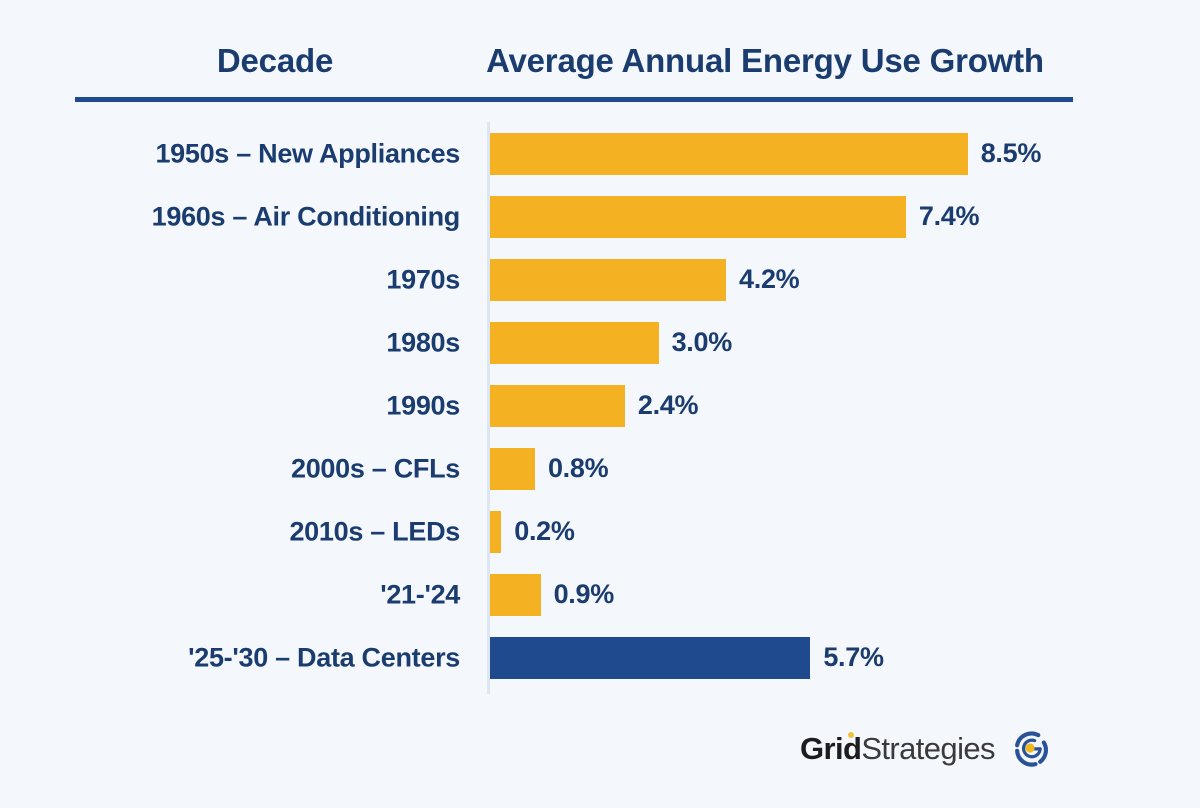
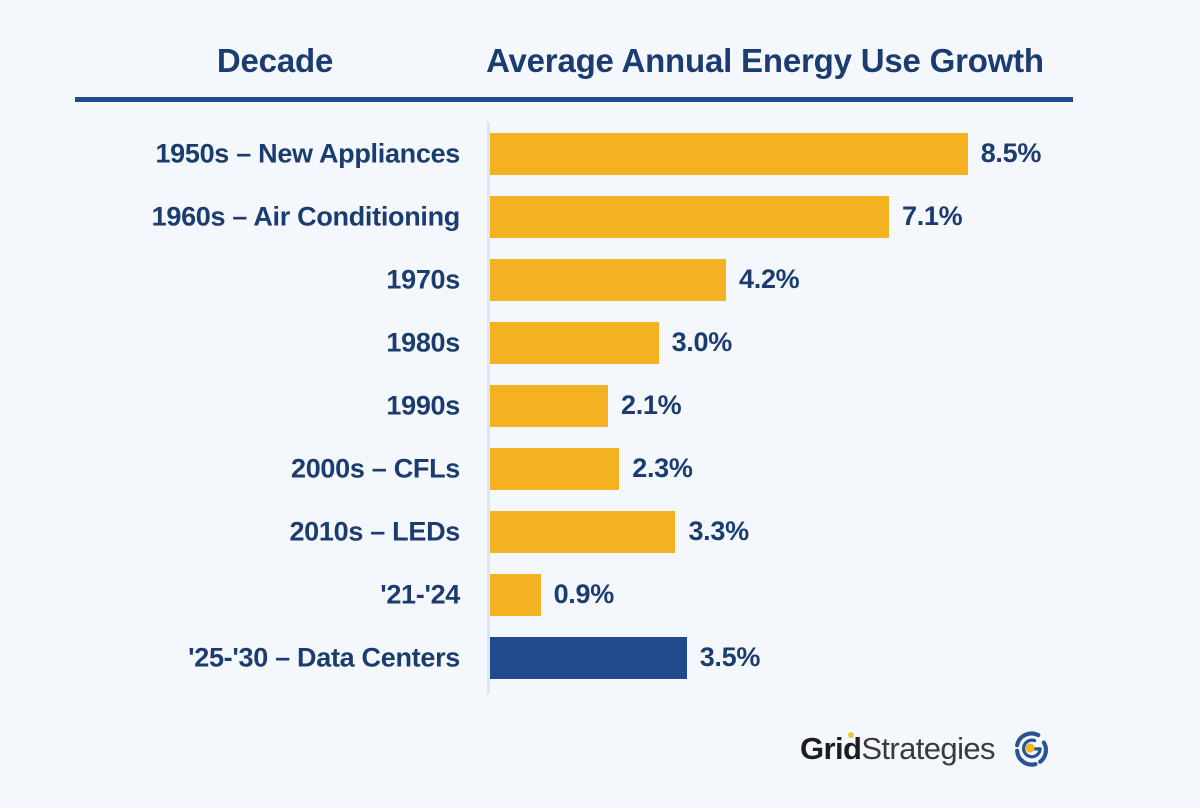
1960s – Air Conditioning: 7.4% -> 7.1%
1990s: 2.4% -> 2.1%
2000s – CFLs: 0.8% -> 2.3%
2010s – LEDs: 0.2% -> 3.3%
'25-'30 – Data Centers: 5.7% -> 3.5%
